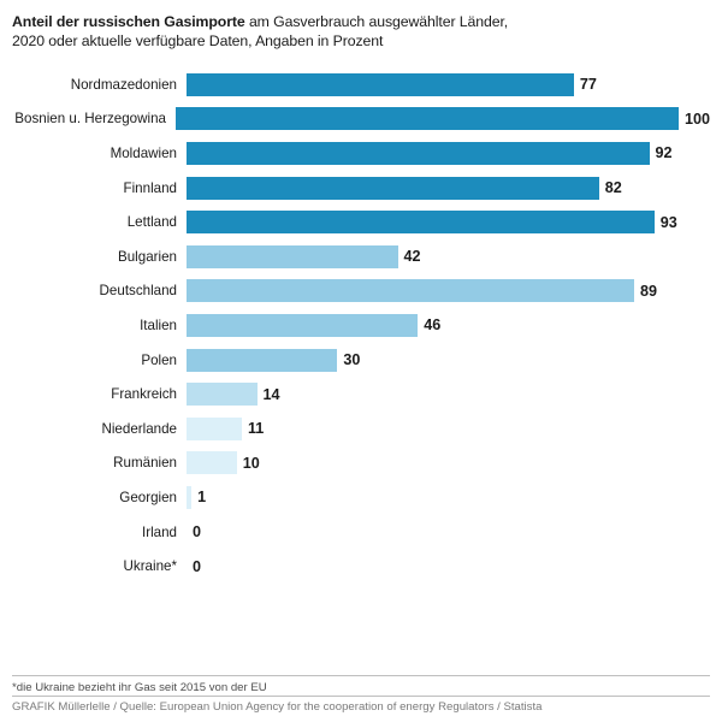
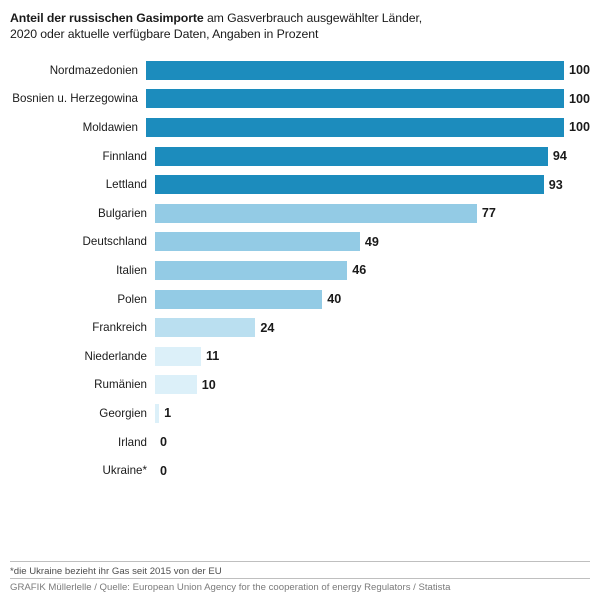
Nordmazedonien: 77 -> 100
Moldawien: 92 -> 100
Finnland: 82 -> 94
Bulgarien: 42 -> 77
Deutschland: 89 -> 49
Polen: 30 -> 40
Frankreich: 14 -> 24
